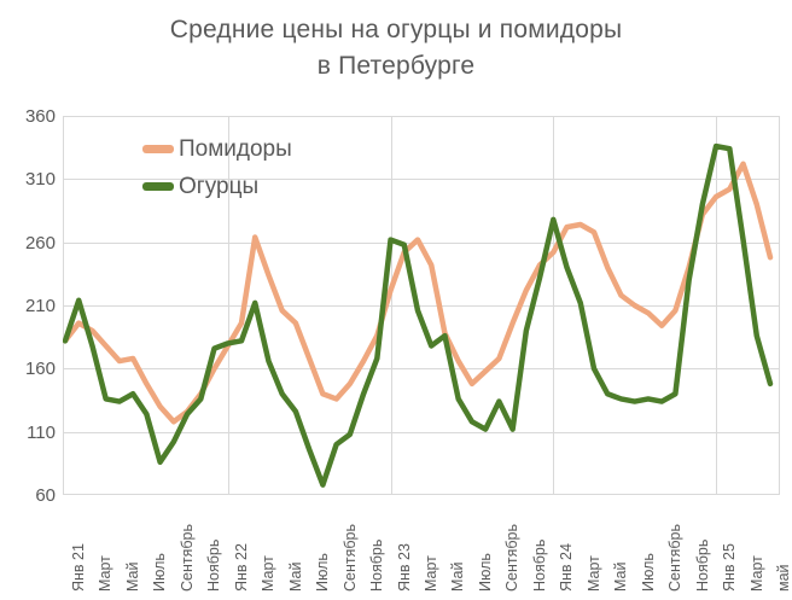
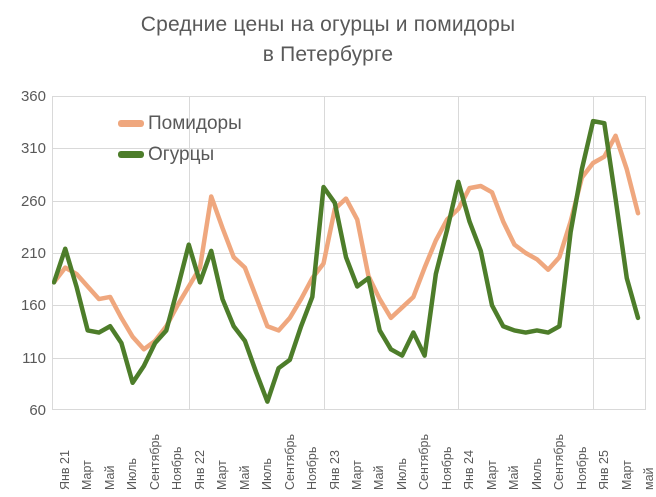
Огурцы/Янв 22: 180 -> 218
Помидоры/Янв 23: 222 -> 200
Огурцы/Янв 23: 262 -> 273
